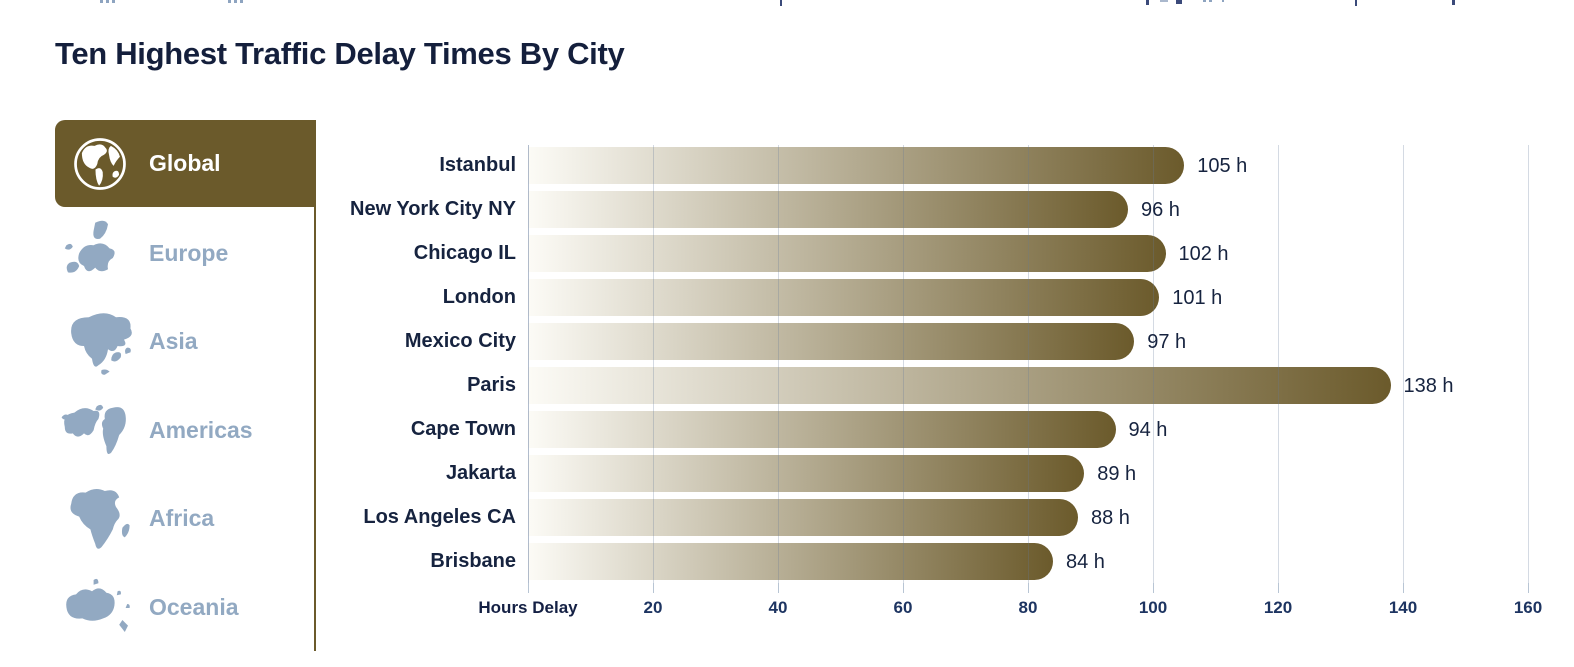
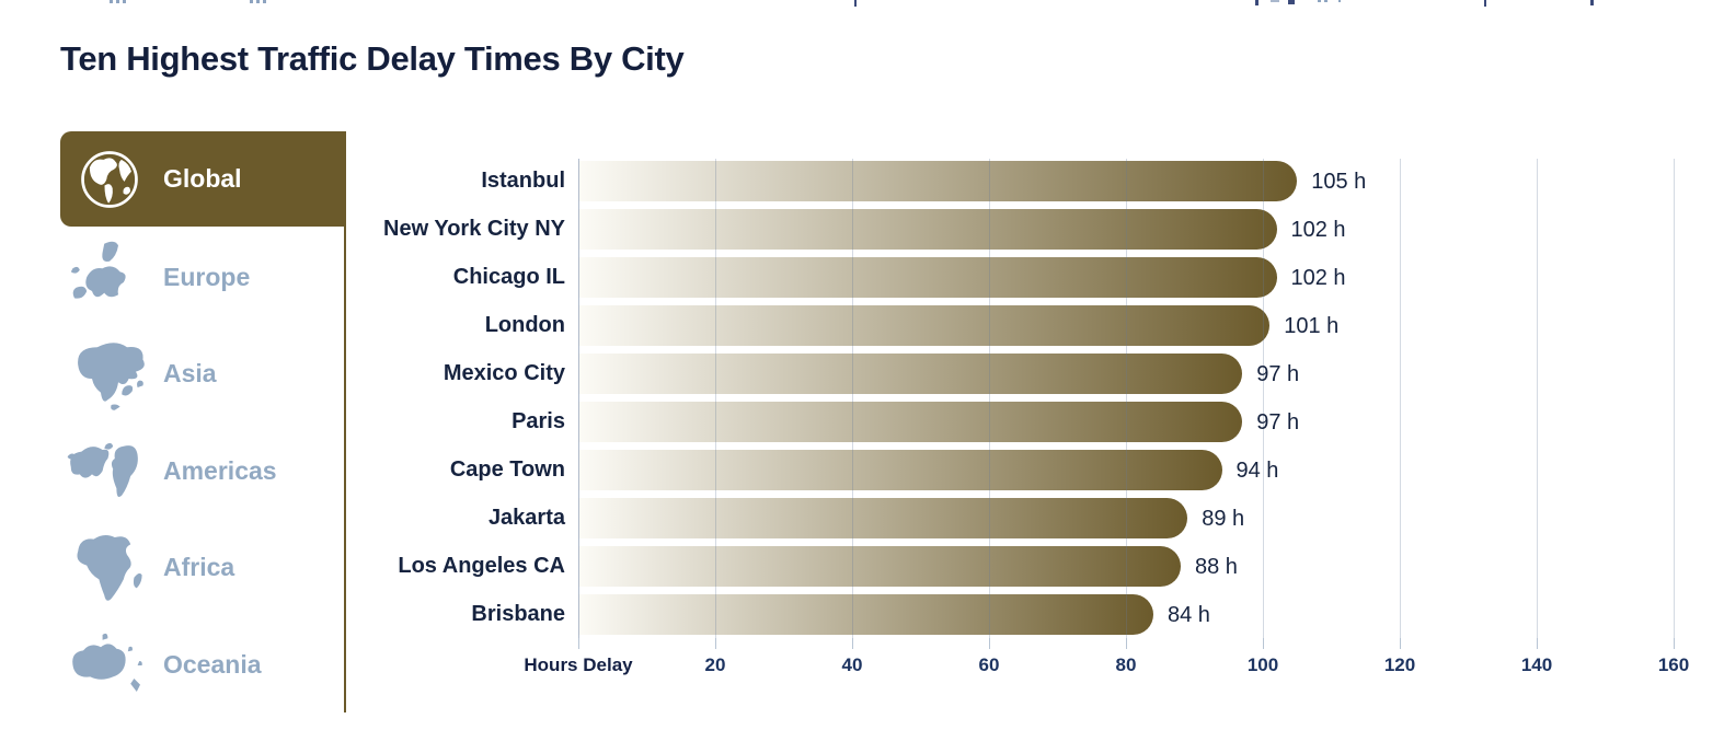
New York City NY: 96 -> 102
Paris: 138 -> 97
